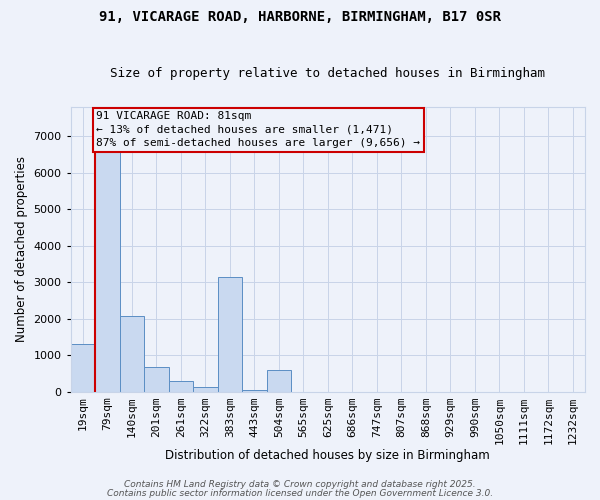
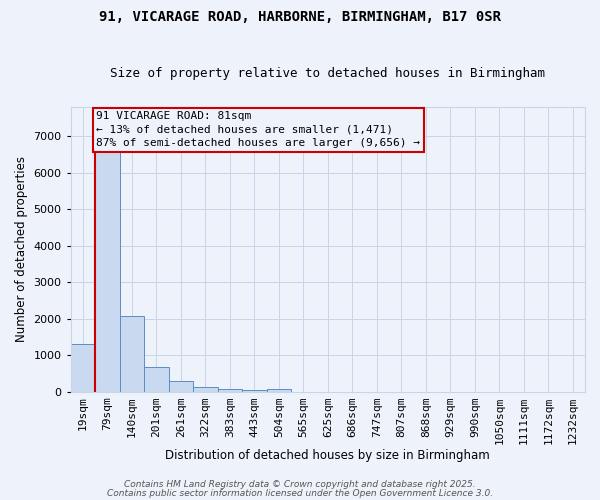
383sqm: 3150 -> 80
504sqm: 600 -> 70
